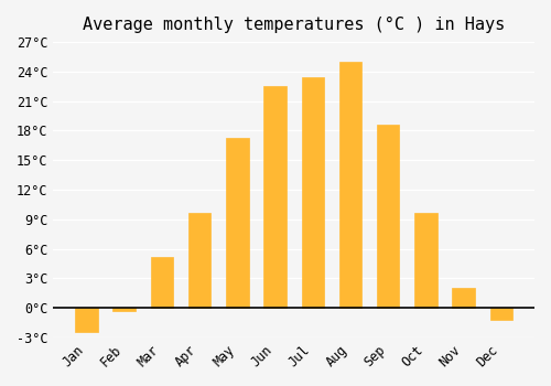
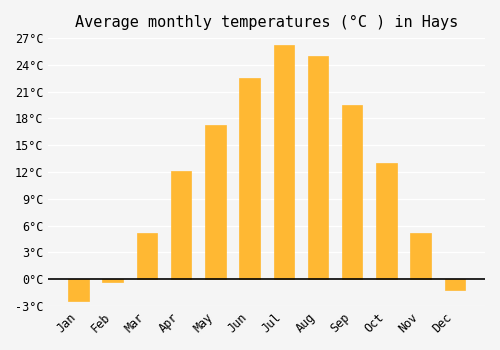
Apr: 9.6°C -> 12.1°C
Jul: 23.4°C -> 26.2°C
Sep: 18.6°C -> 19.5°C
Oct: 9.6°C -> 13.0°C
Nov: 2.0°C -> 5.2°C
